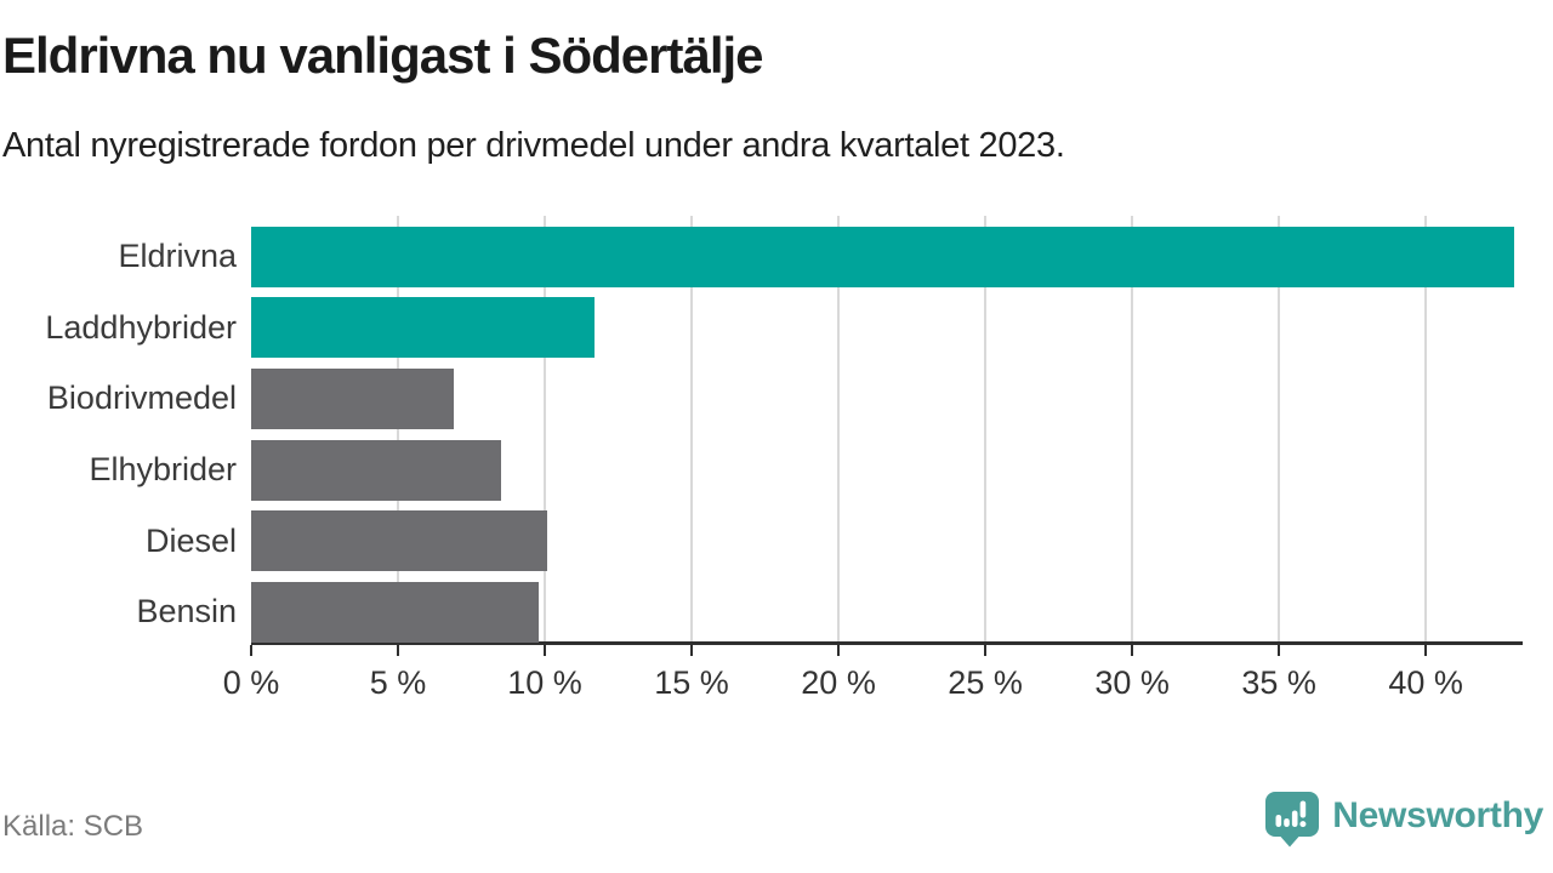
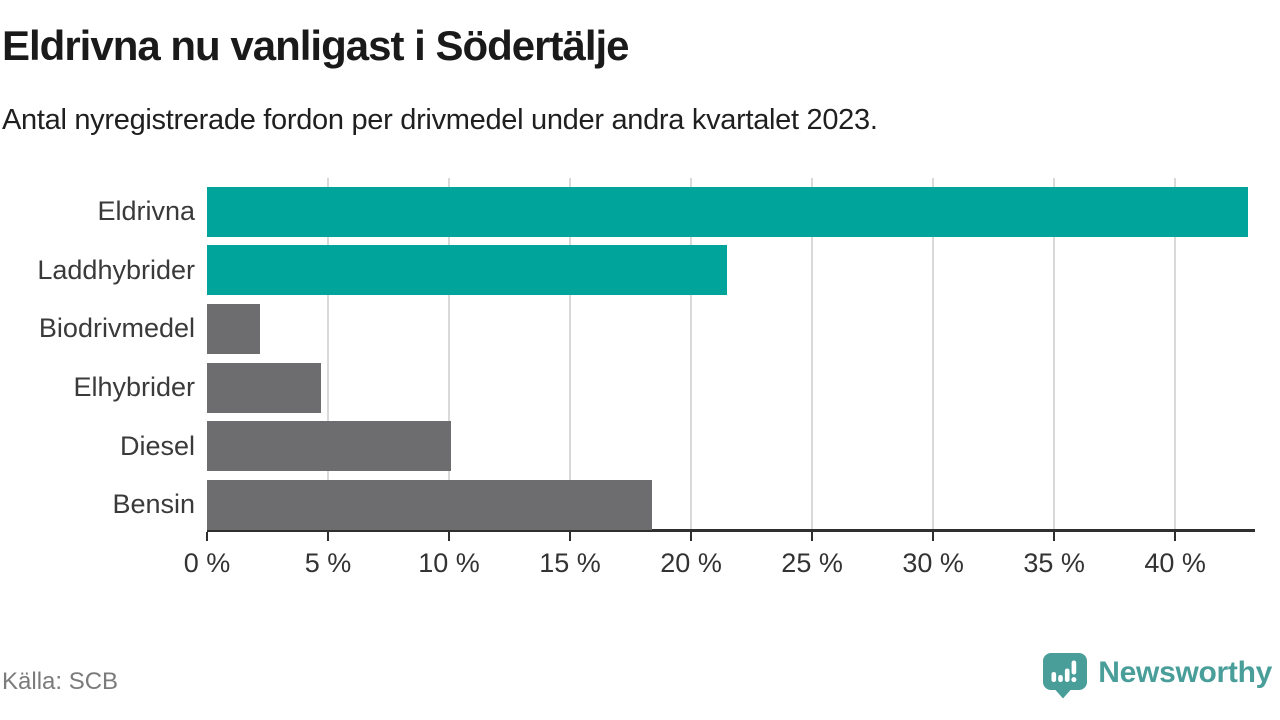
Laddhybrider: 11.7% -> 21.5%
Biodrivmedel: 6.9% -> 2.2%
Elhybrider: 8.5% -> 4.7%
Bensin: 9.8% -> 18.4%
